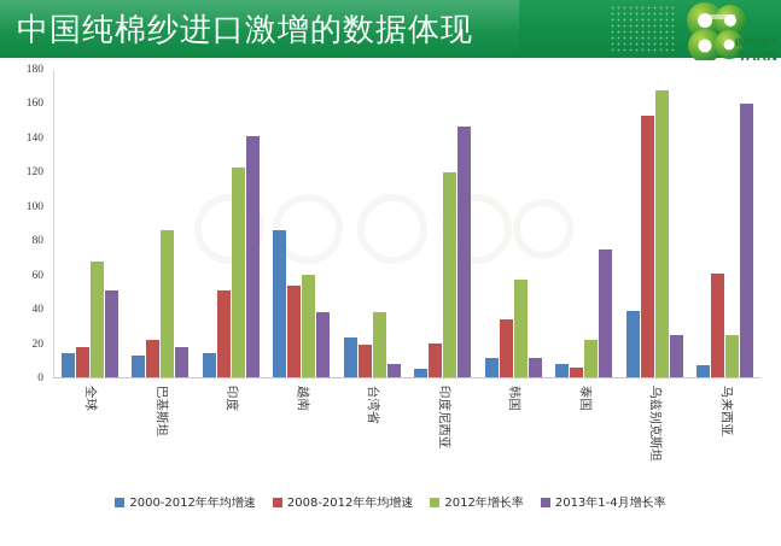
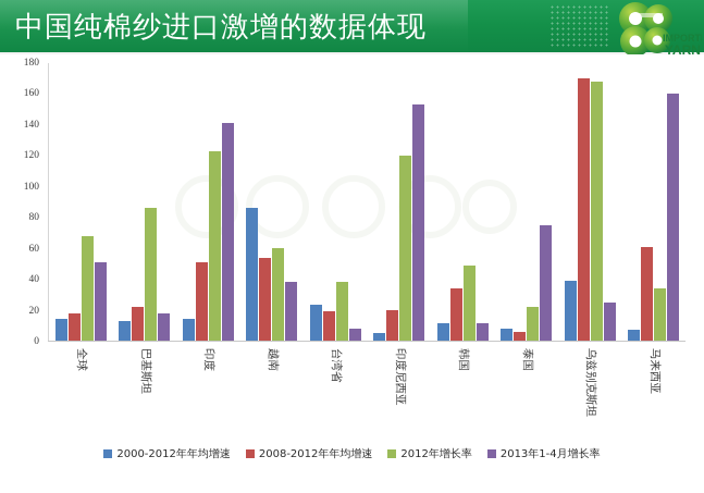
2013年1-4月增长率/印度尼西亚: 147 -> 153
2012年增长率/韩国: 57 -> 49
2008-2012年年均增速/乌兹别克斯坦: 153 -> 170
2012年增长率/马来西亚: 25 -> 34
